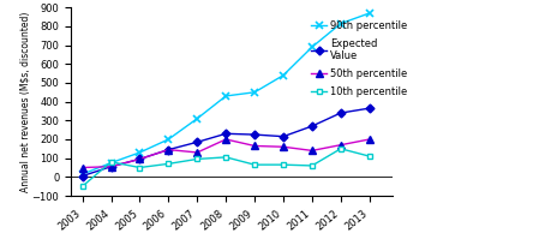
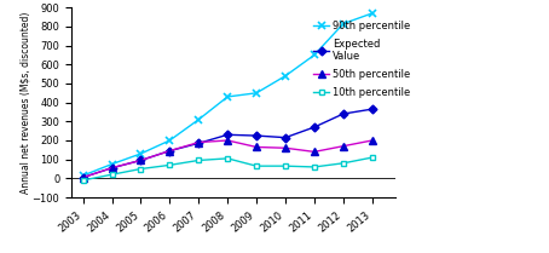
50th percentile/2003: 50 -> 0
10th percentile/2003: -50 -> -10
10th percentile/2004: 80 -> 20
50th percentile/2007: 130 -> 190
90th percentile/2011: 690 -> 650
10th percentile/2012: 150 -> 80
